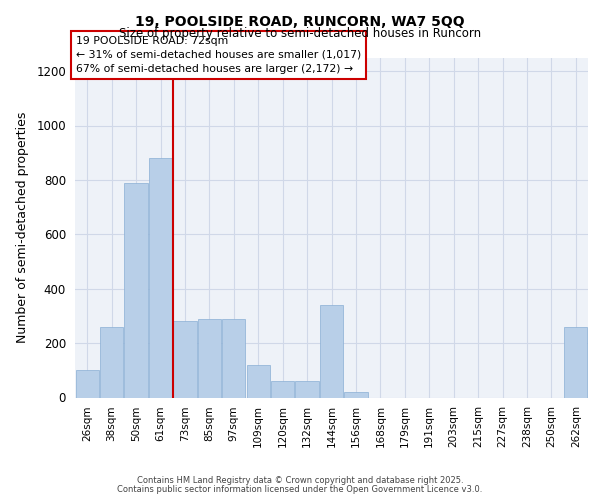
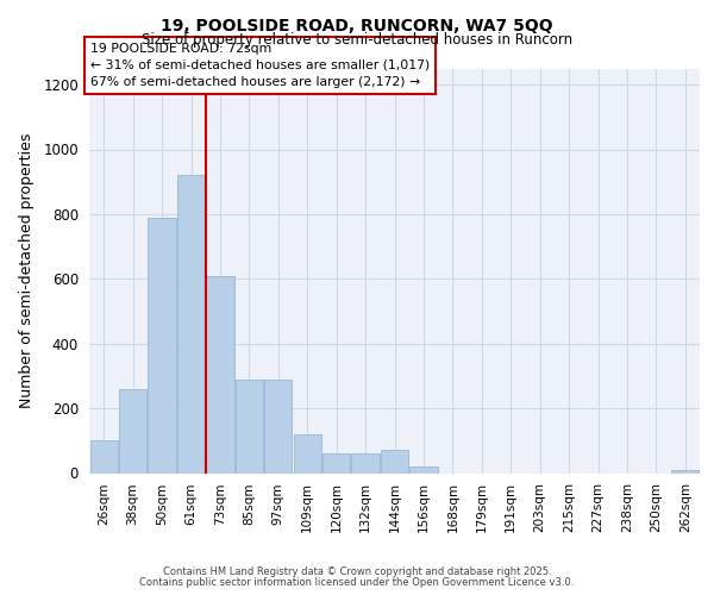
61sqm: 880 -> 920
73sqm: 280 -> 610
144sqm: 340 -> 70
262sqm: 260 -> 10
